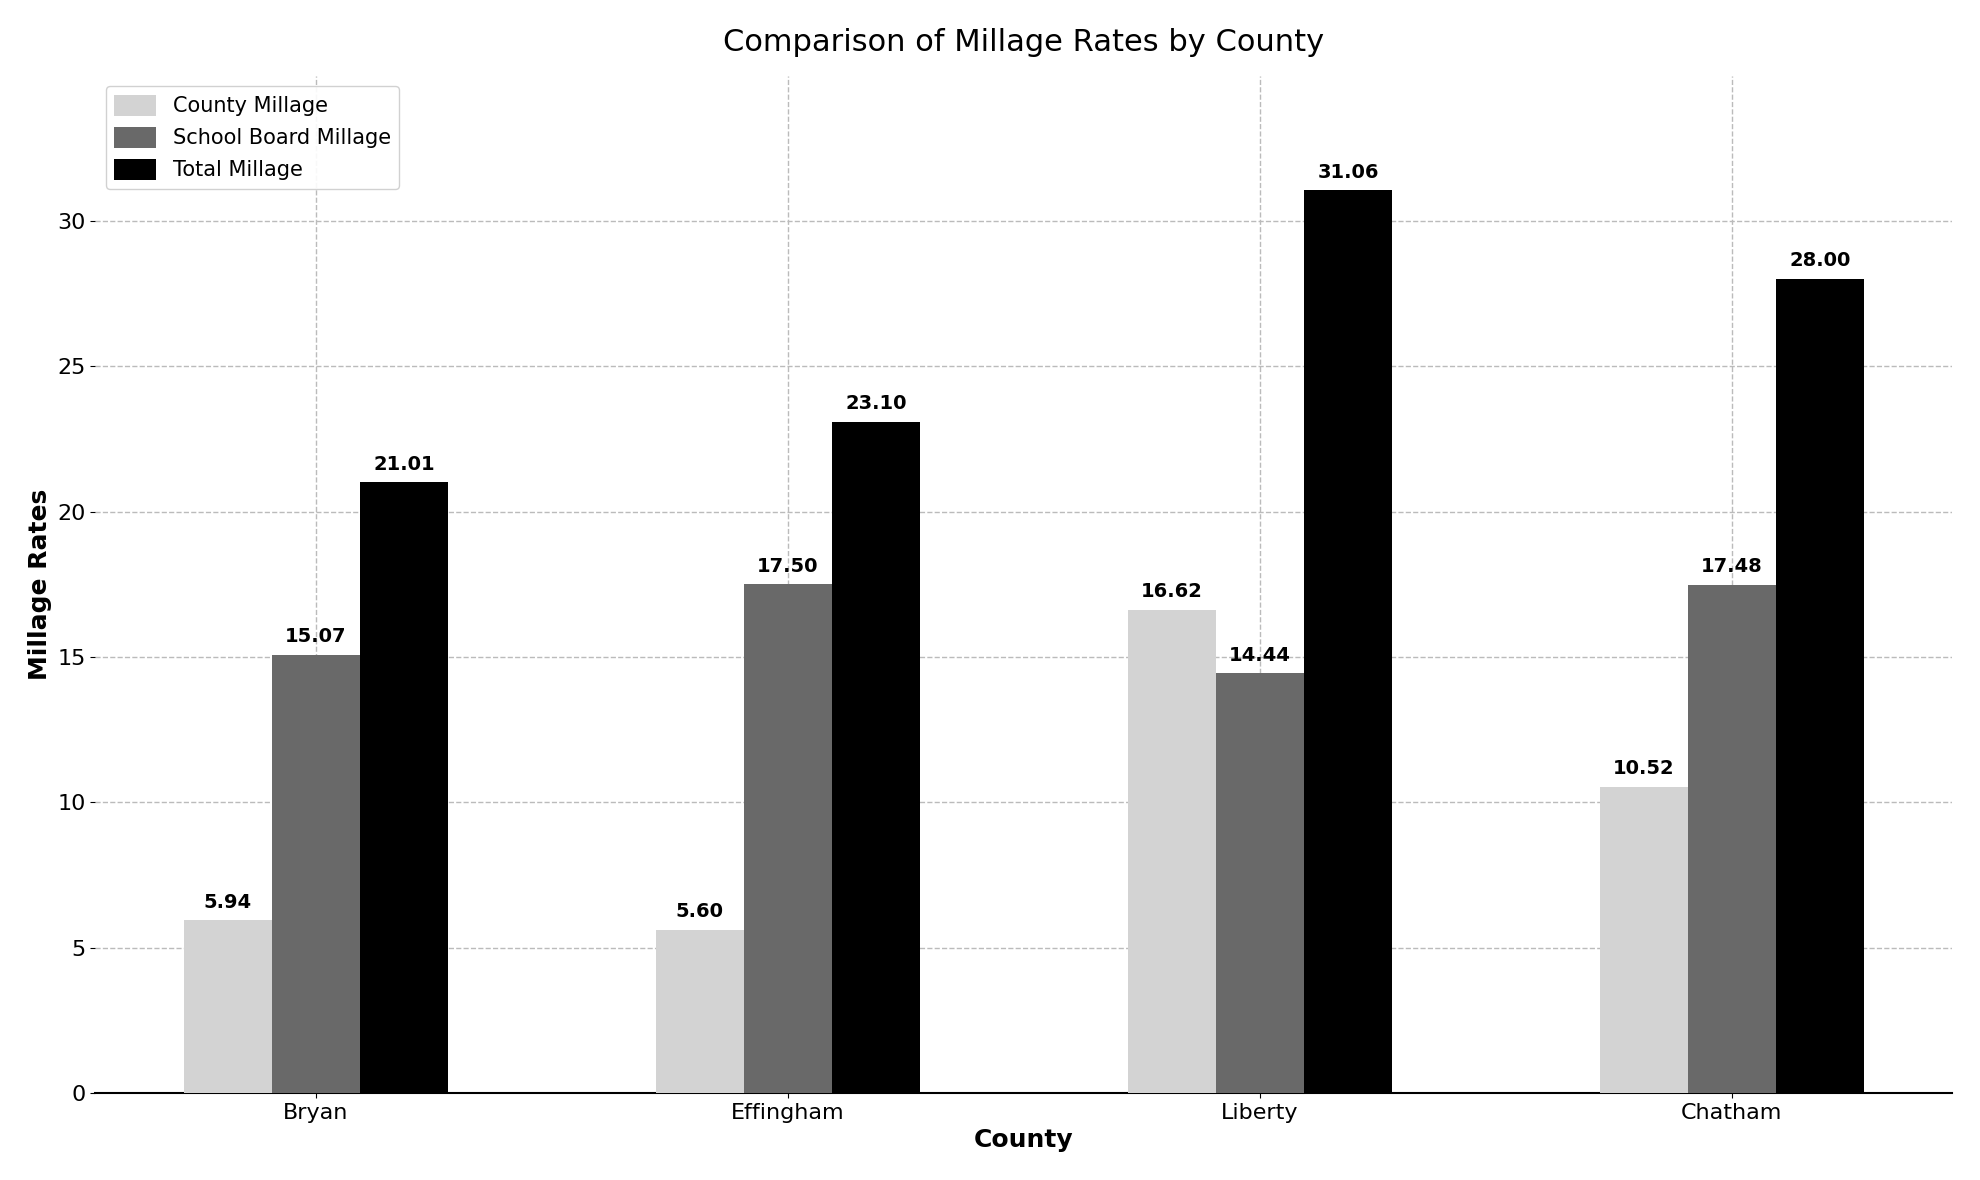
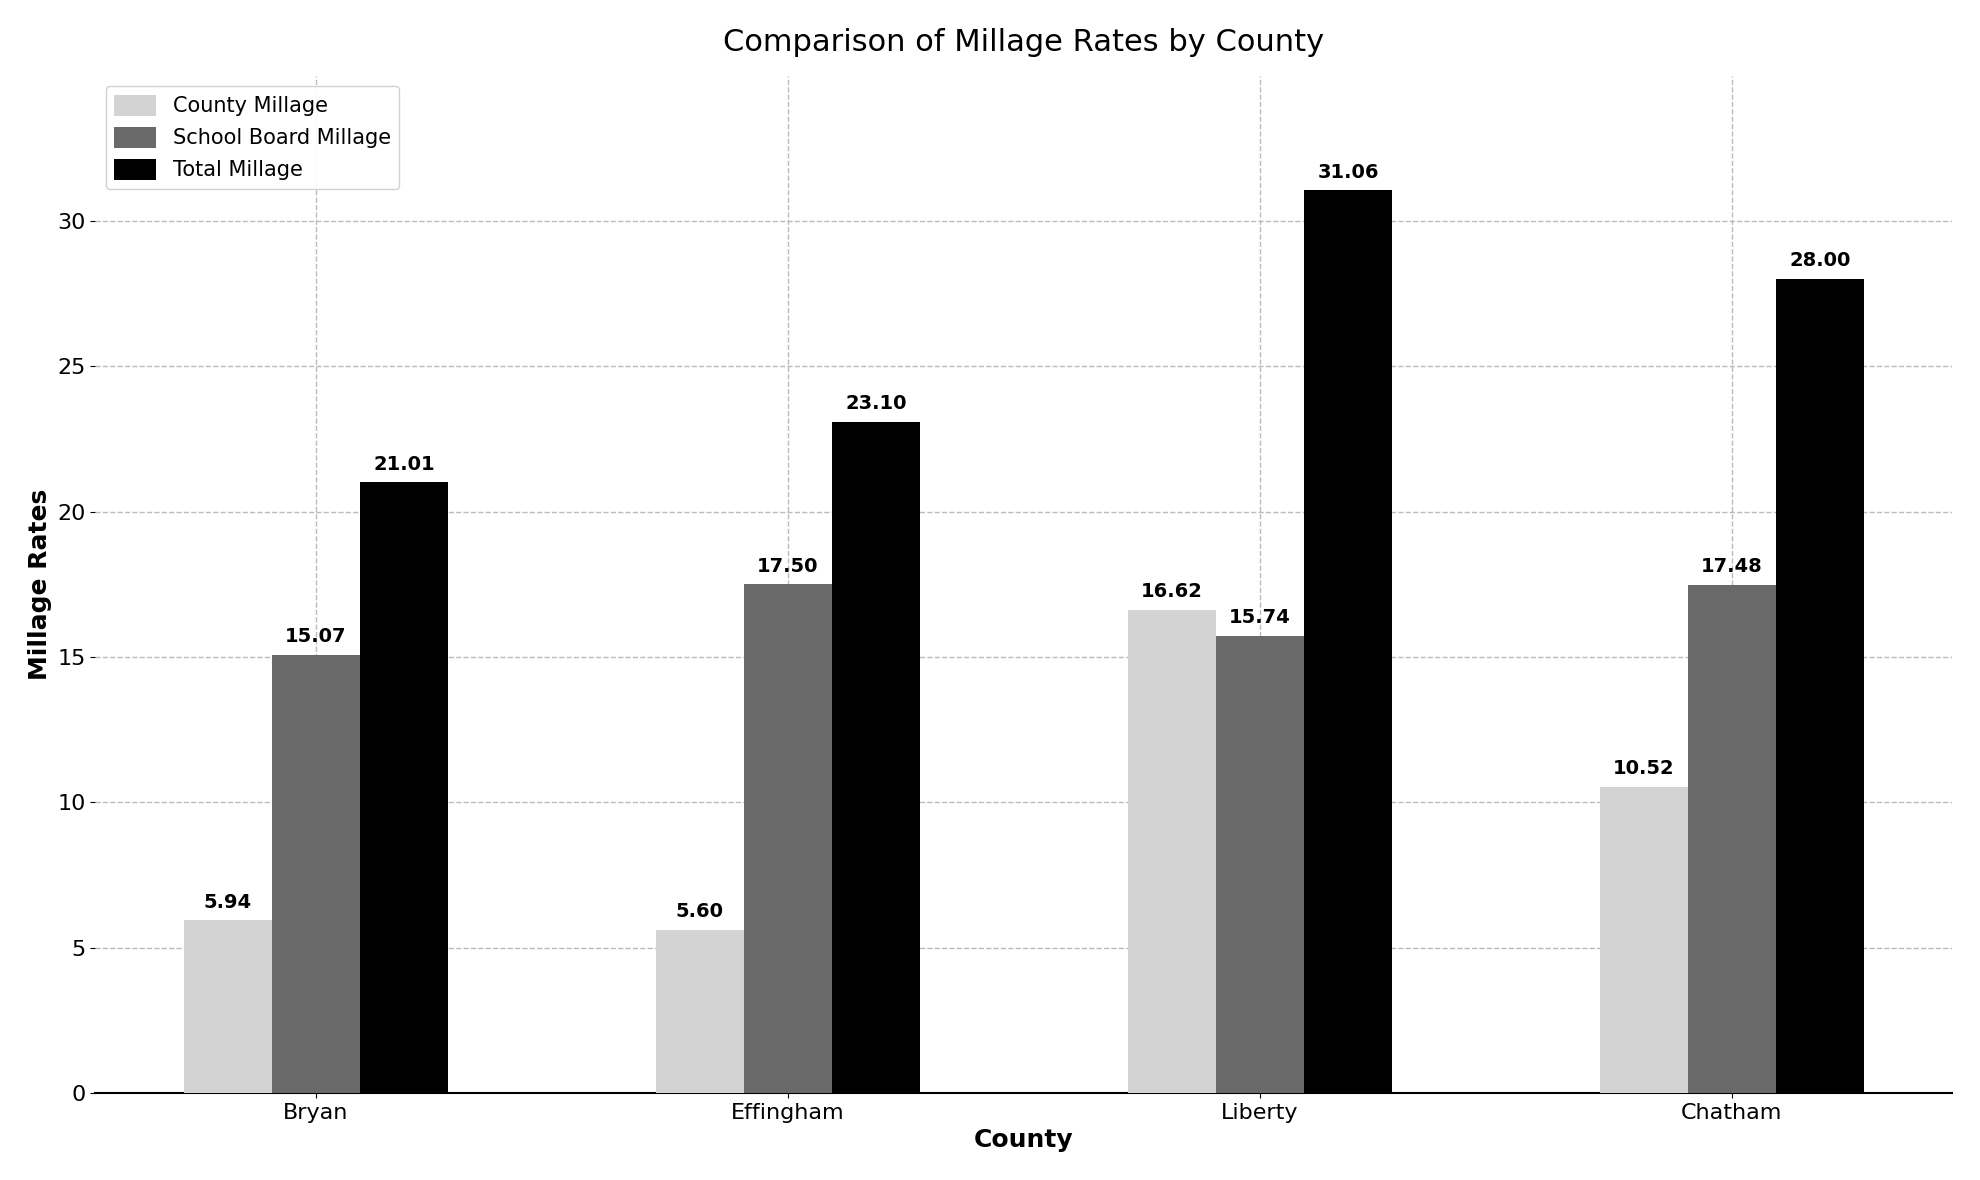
School Board Millage/Liberty: 14.44 -> 15.74
